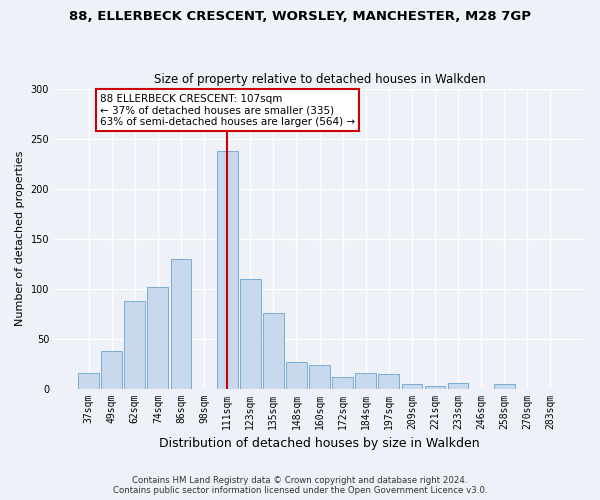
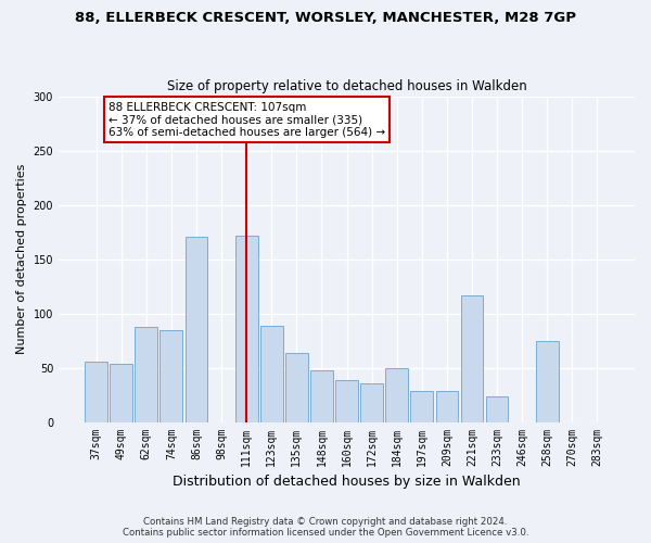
37sqm: 16 -> 56
49sqm: 38 -> 54
74sqm: 102 -> 85
86sqm: 130 -> 171
111sqm: 238 -> 172
123sqm: 110 -> 89
135sqm: 76 -> 64
148sqm: 27 -> 48
160sqm: 24 -> 39
172sqm: 12 -> 36
184sqm: 16 -> 50
197sqm: 15 -> 29
209sqm: 5 -> 29
221sqm: 3 -> 117
233sqm: 6 -> 24
258sqm: 5 -> 75
